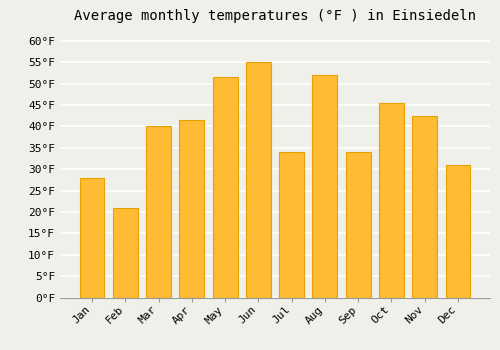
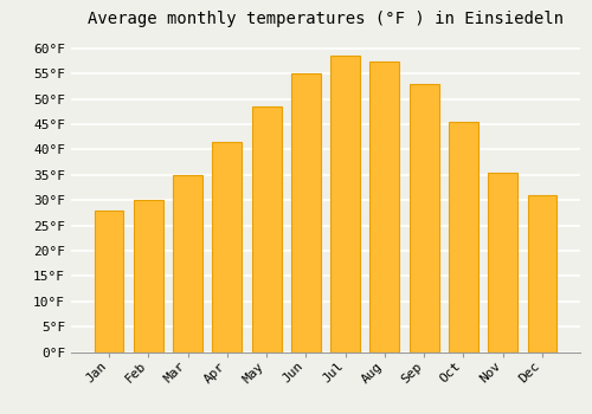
Feb: 21.0°F -> 30.0°F
Mar: 40.0°F -> 35.0°F
May: 51.5°F -> 48.5°F
Jul: 34.0°F -> 58.5°F
Aug: 52.0°F -> 57.5°F
Sep: 34.0°F -> 53.0°F
Nov: 42.5°F -> 35.5°F
